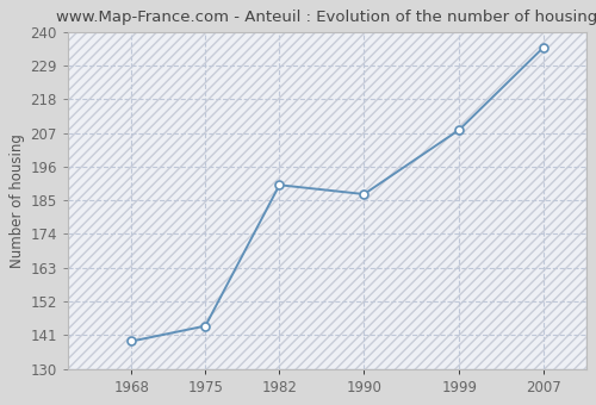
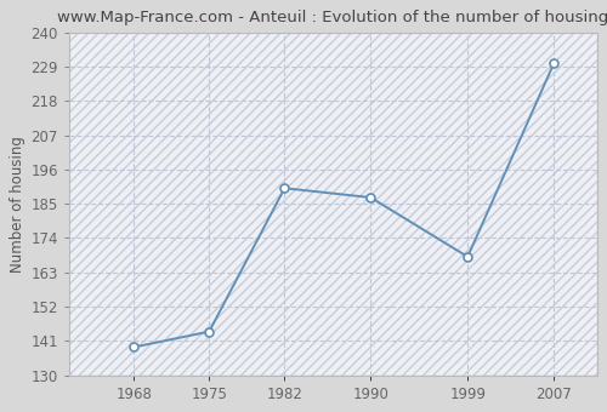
1999: 208 -> 168
2007: 235 -> 230
